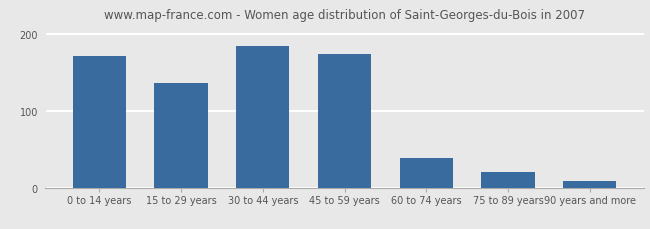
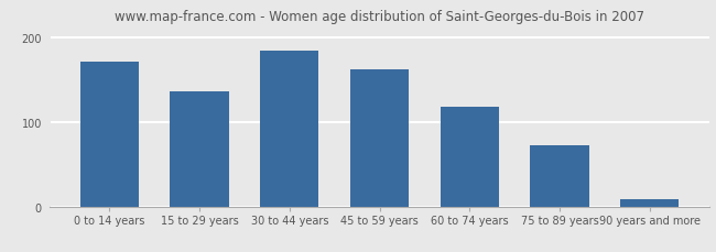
45 to 59 years: 174 -> 163
60 to 74 years: 38 -> 118
75 to 89 years: 20 -> 72
